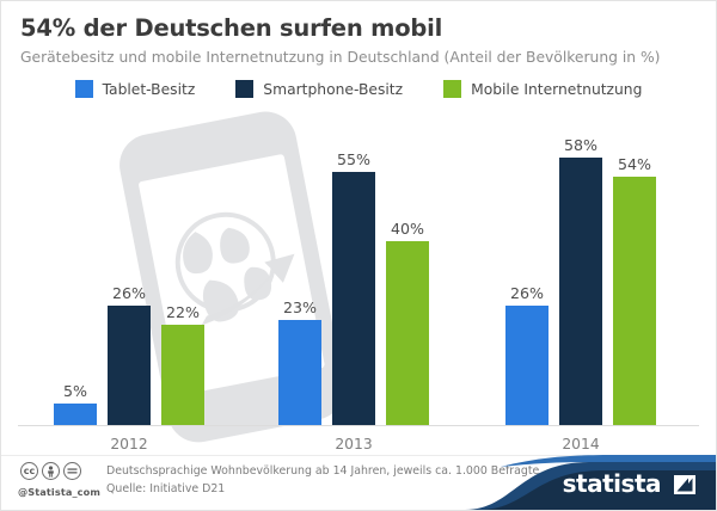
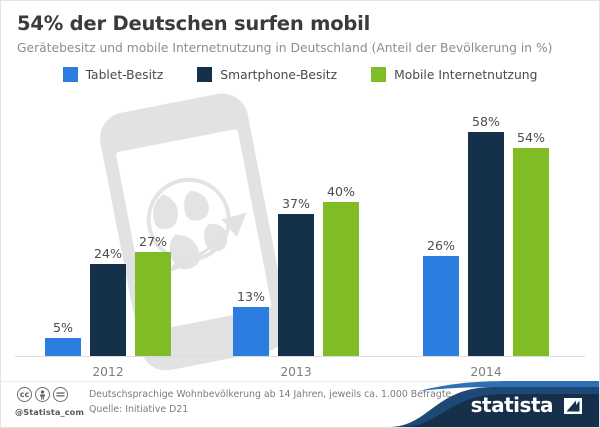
Smartphone-Besitz/2012: 26% -> 24%
Mobile Internetnutzung/2012: 22% -> 27%
Tablet-Besitz/2013: 23% -> 13%
Smartphone-Besitz/2013: 55% -> 37%
